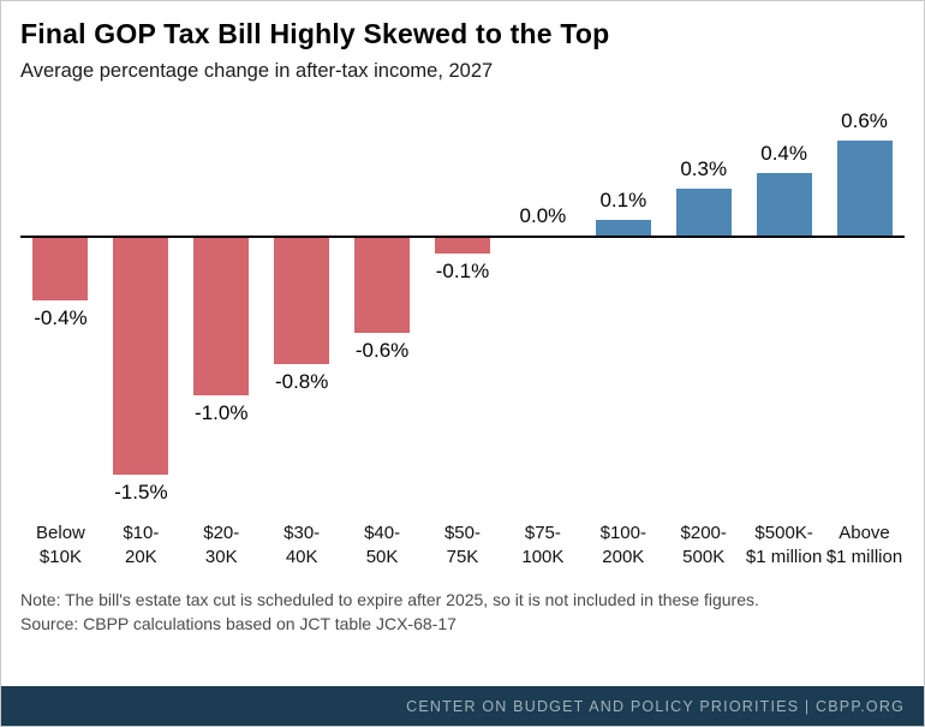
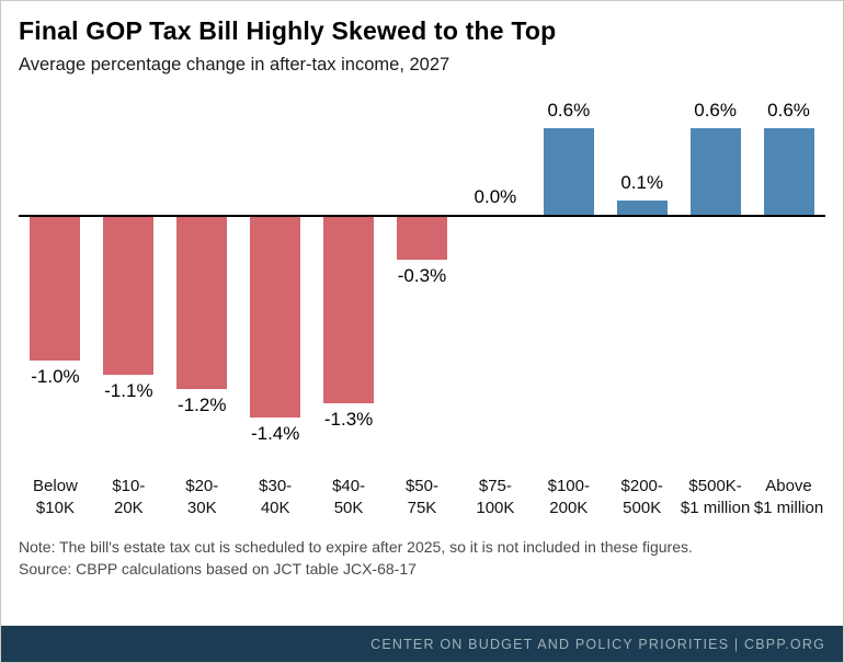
Below $10K: -0.4% -> -1.0%
$10- 20K: -1.5% -> -1.1%
$20- 30K: -1.0% -> -1.2%
$30- 40K: -0.8% -> -1.4%
$40- 50K: -0.6% -> -1.3%
$50- 75K: -0.1% -> -0.3%
$100- 200K: 0.1% -> 0.6%
$200- 500K: 0.3% -> 0.1%
$500K- $1 million: 0.4% -> 0.6%
